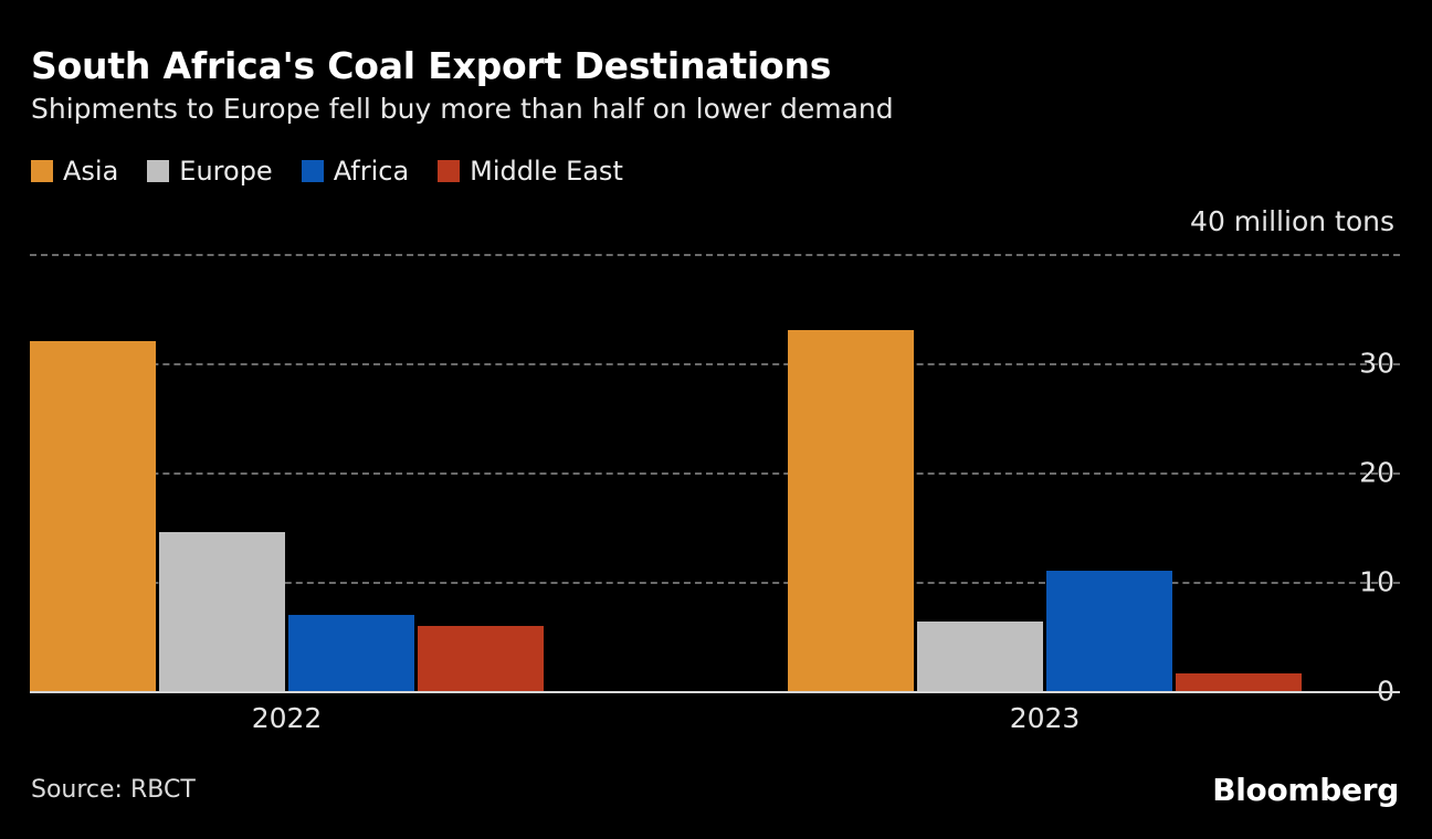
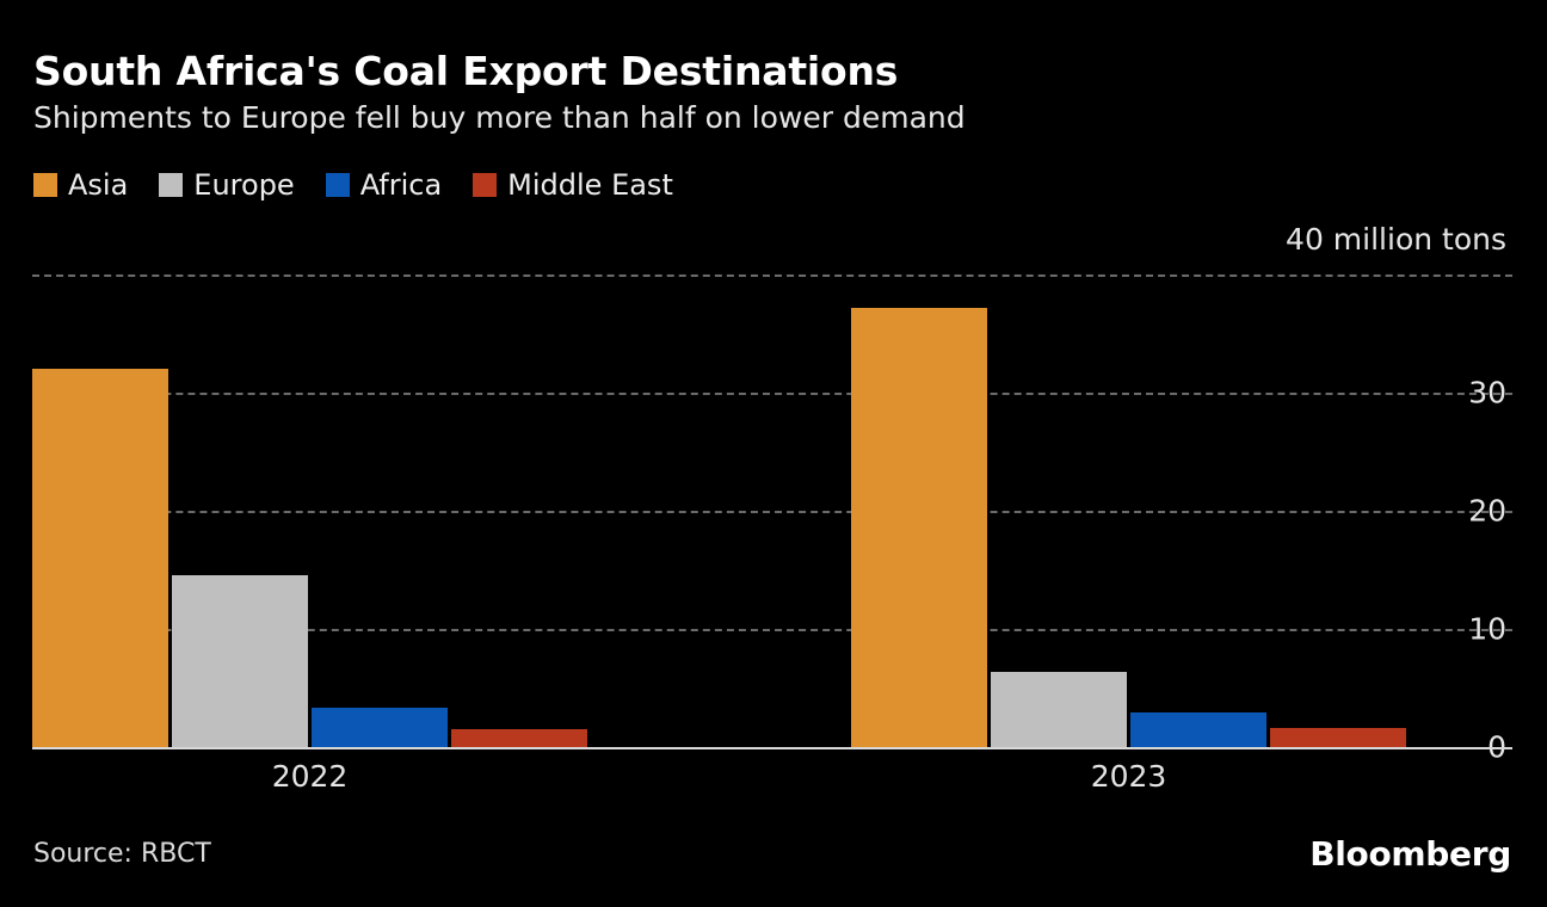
Africa/2022: 7 -> 3
Middle East/2022: 6 -> 2
Asia/2023: 33 -> 37
Africa/2023: 11 -> 3
